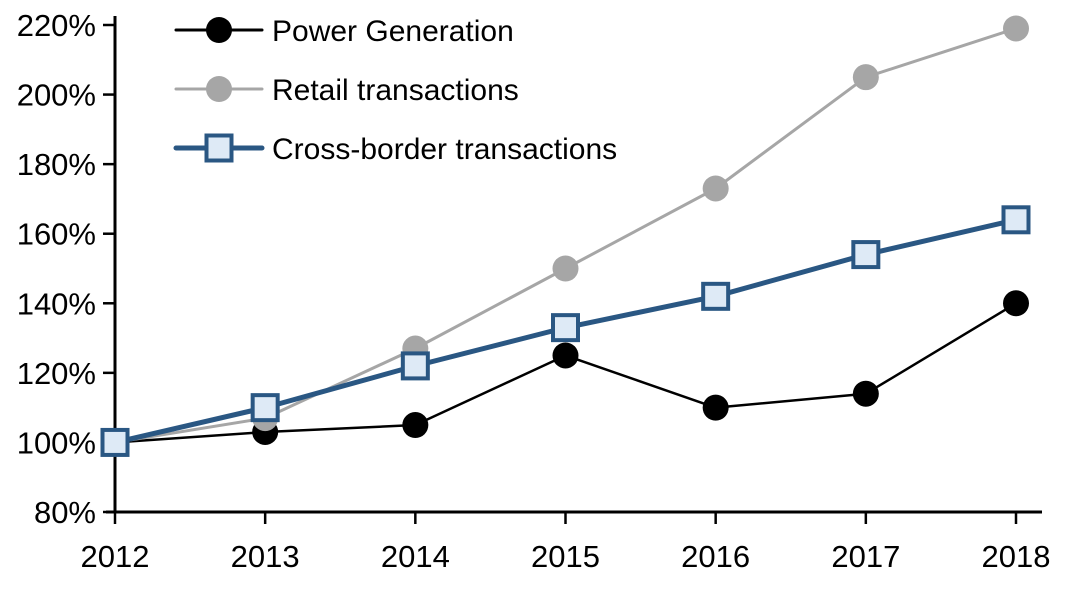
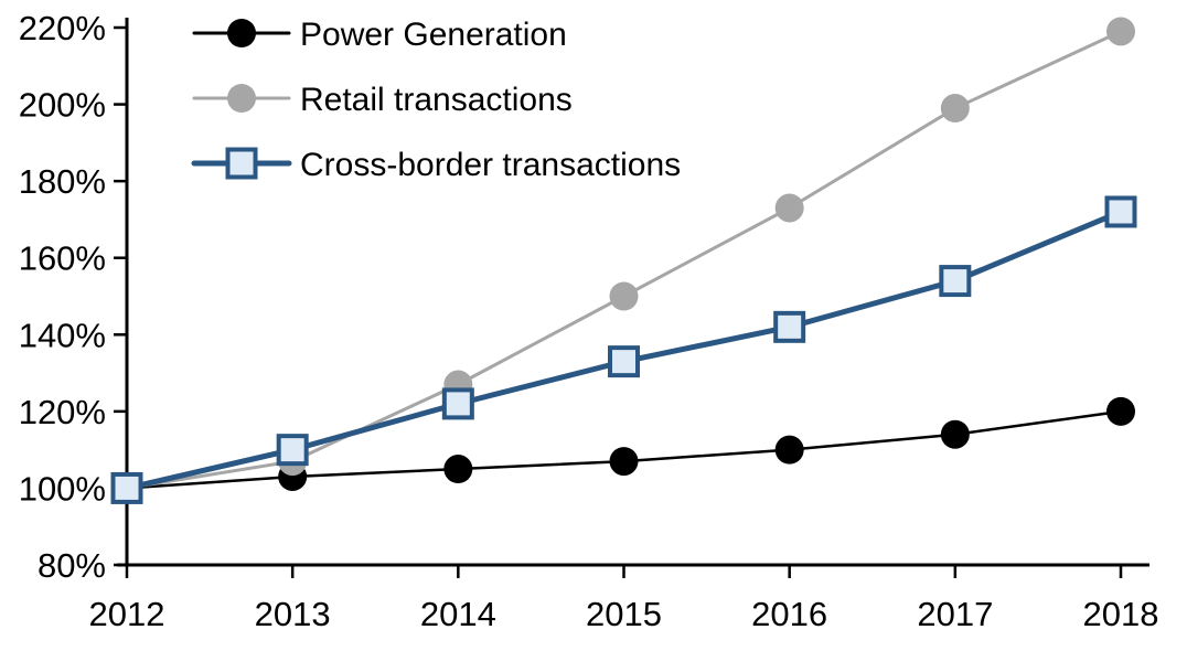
Power Generation/2015: 125% -> 107%
Retail transactions/2017: 205% -> 199%
Power Generation/2018: 140% -> 120%
Cross-border transactions/2018: 164% -> 172%
